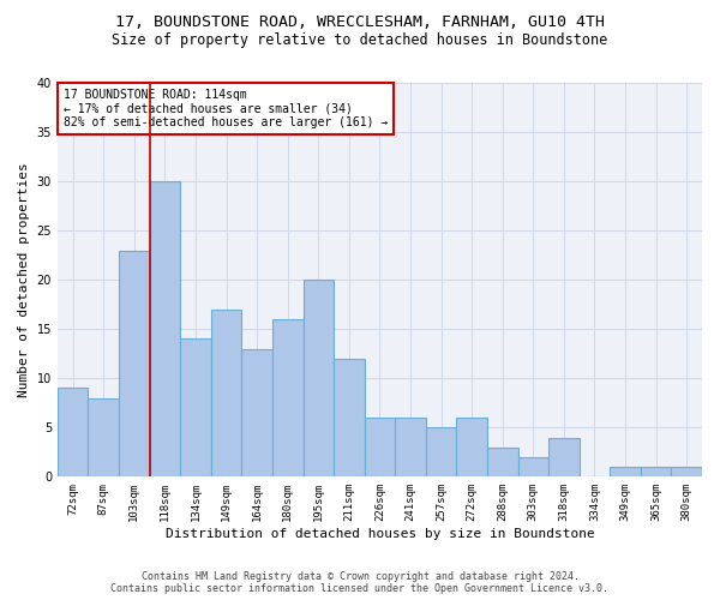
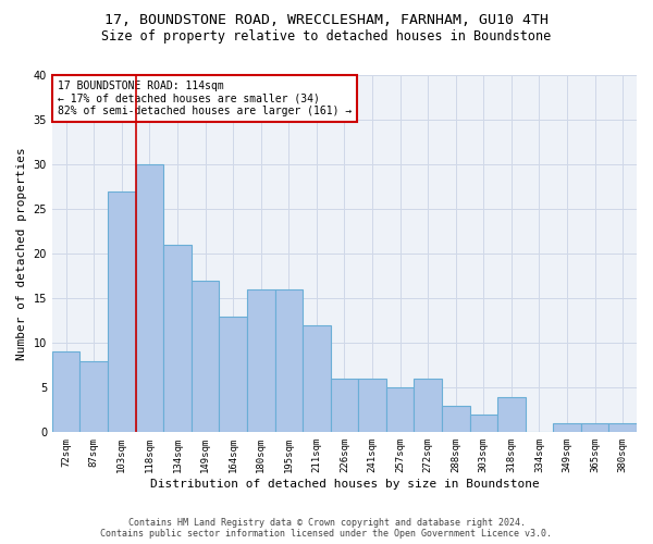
103sqm: 23 -> 27
134sqm: 14 -> 21
195sqm: 20 -> 16
